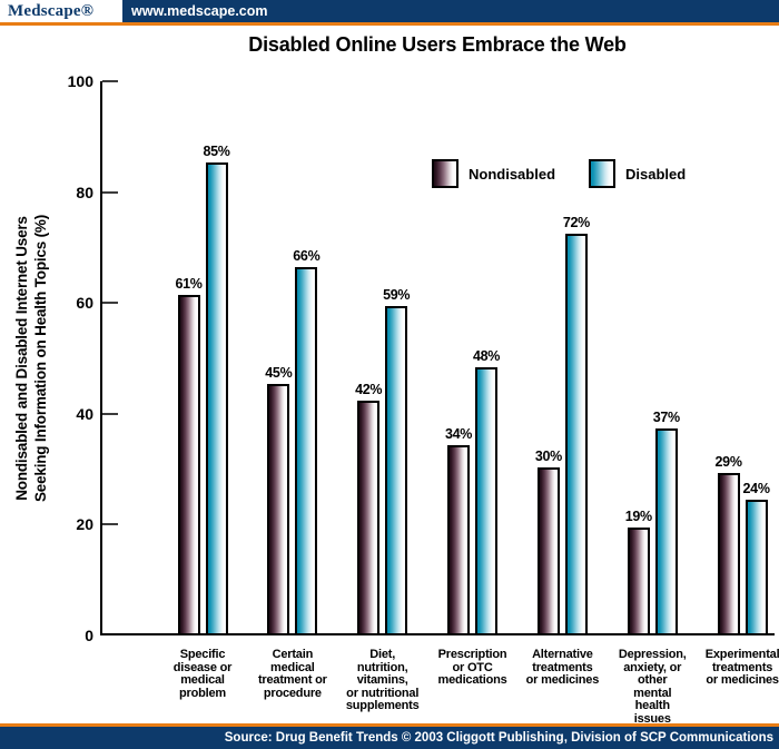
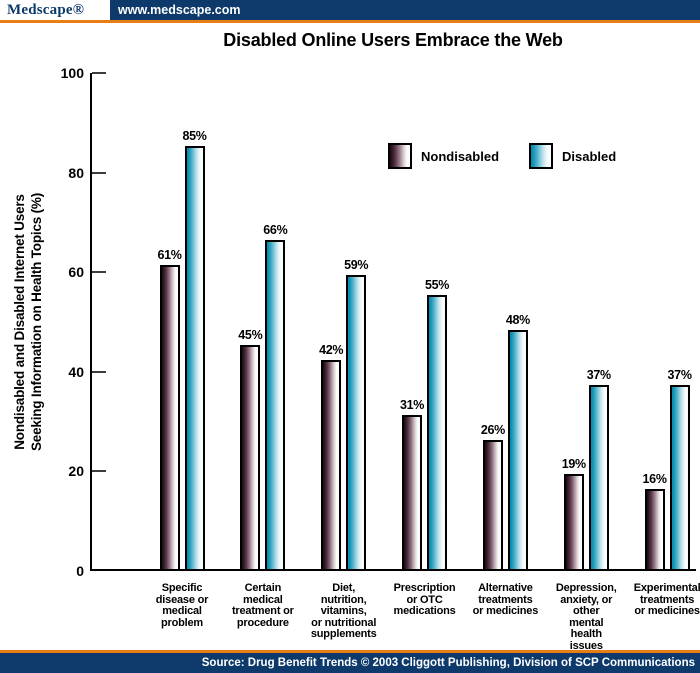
Nondisabled/Prescription or OTC medications: 34% -> 31%
Disabled/Prescription or OTC medications: 48% -> 55%
Nondisabled/Alternative treatments or medicines: 30% -> 26%
Disabled/Alternative treatments or medicines: 72% -> 48%
Nondisabled/Experimental treatments or medicines: 29% -> 16%
Disabled/Experimental treatments or medicines: 24% -> 37%
